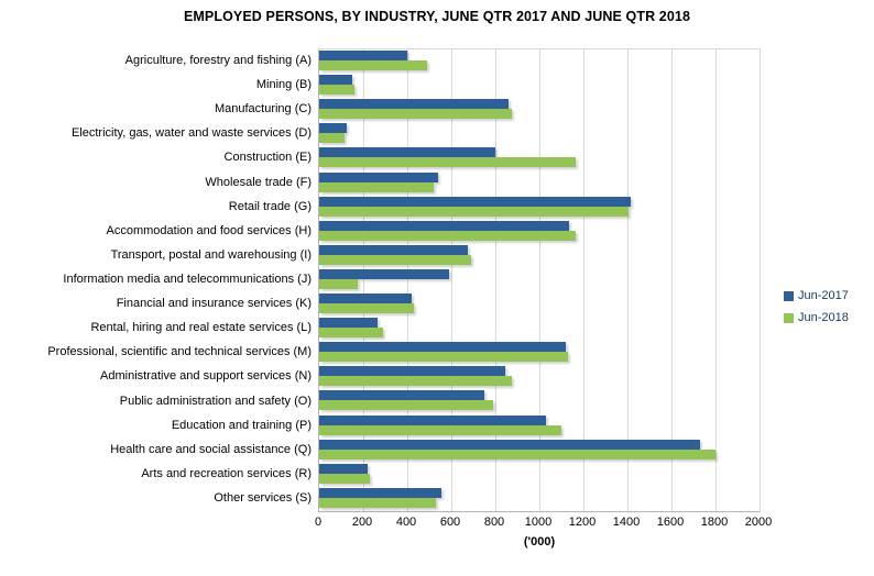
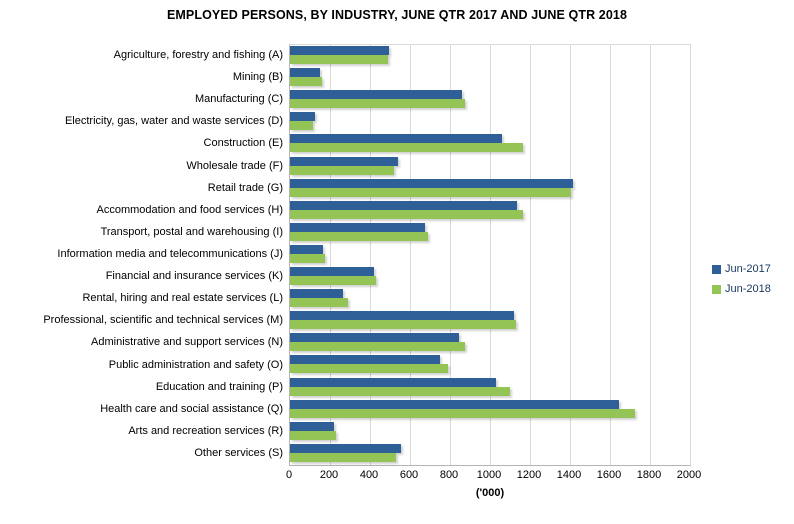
Jun-2017/Agriculture, forestry and fishing (A): 400 -> 500
Jun-2017/Construction (E): 800 -> 1060
Jun-2017/Information media and telecommunications (J): 590 -> 170
Jun-2017/Health care and social assistance (Q): 1730 -> 1640
Jun-2018/Health care and social assistance (Q): 1800 -> 1720
